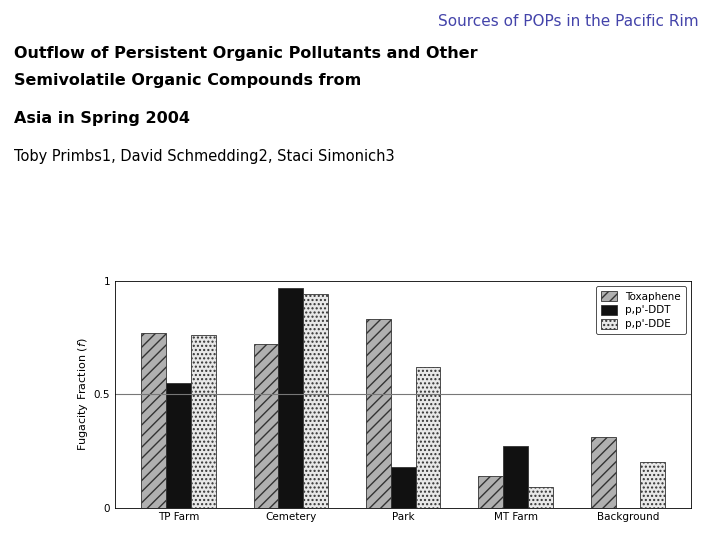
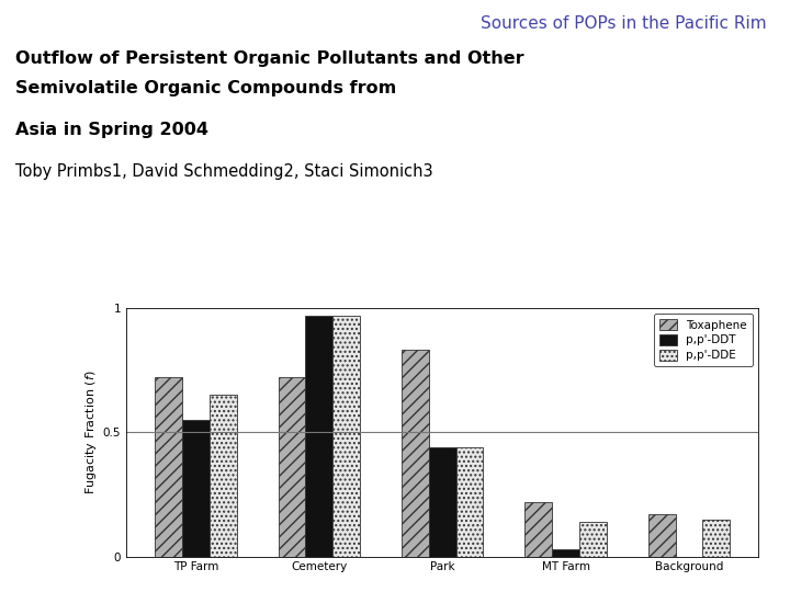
Toxaphene/TP Farm: 0.77 -> 0.72
p,p'-DDE/TP Farm: 0.76 -> 0.65
p,p'-DDE/Cemetery: 0.94 -> 0.97
p,p'-DDT/Park: 0.18 -> 0.44
p,p'-DDE/Park: 0.62 -> 0.44
Toxaphene/MT Farm: 0.14 -> 0.22
p,p'-DDT/MT Farm: 0.27 -> 0.03
p,p'-DDE/MT Farm: 0.09 -> 0.14
Toxaphene/Background: 0.31 -> 0.17
p,p'-DDE/Background: 0.20 -> 0.15
